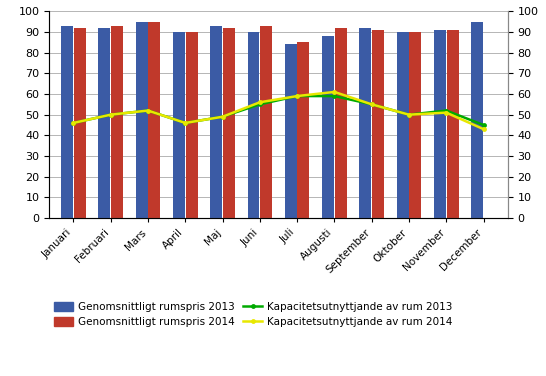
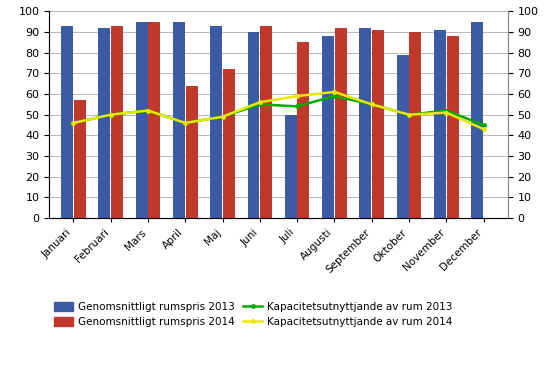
Genomsnittligt rumspris 2014/Januari: 92 -> 57
Genomsnittligt rumspris 2013/April: 90 -> 95
Genomsnittligt rumspris 2014/April: 90 -> 64
Genomsnittligt rumspris 2014/Maj: 92 -> 72
Genomsnittligt rumspris 2013/Juli: 84 -> 50
Kapacitetsutnyttjande av rum 2013/Juli: 59 -> 54
Genomsnittligt rumspris 2013/Oktober: 90 -> 79
Genomsnittligt rumspris 2014/November: 91 -> 88
